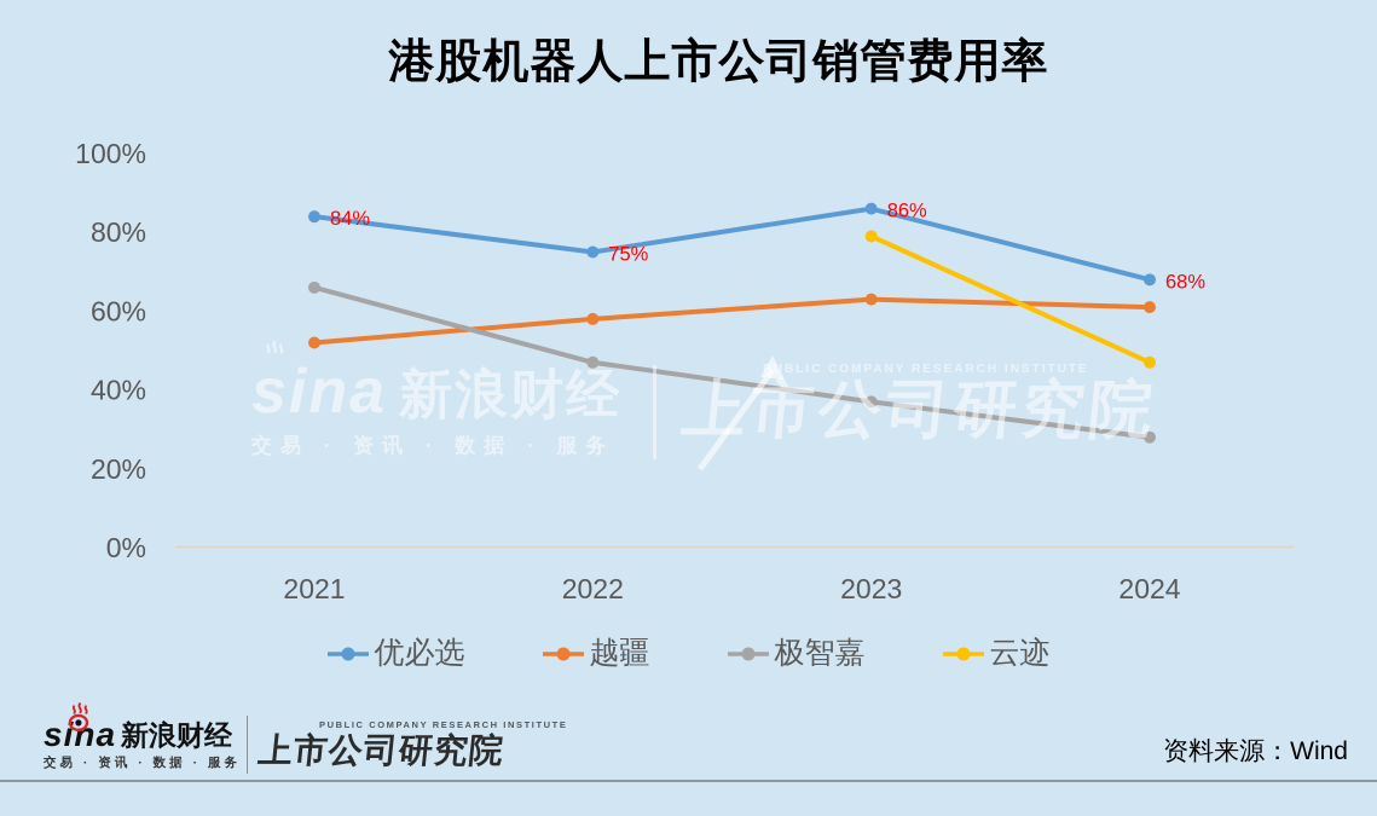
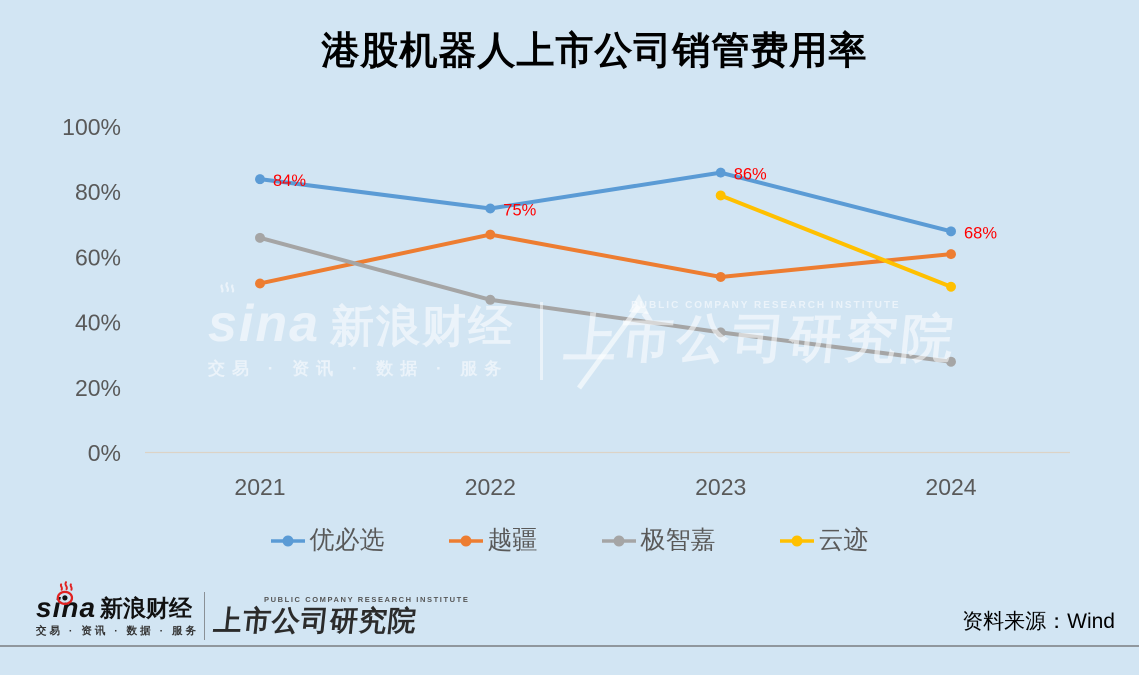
越疆/2022: 58% -> 67%
越疆/2023: 63% -> 54%
云迹/2024: 47% -> 51%
